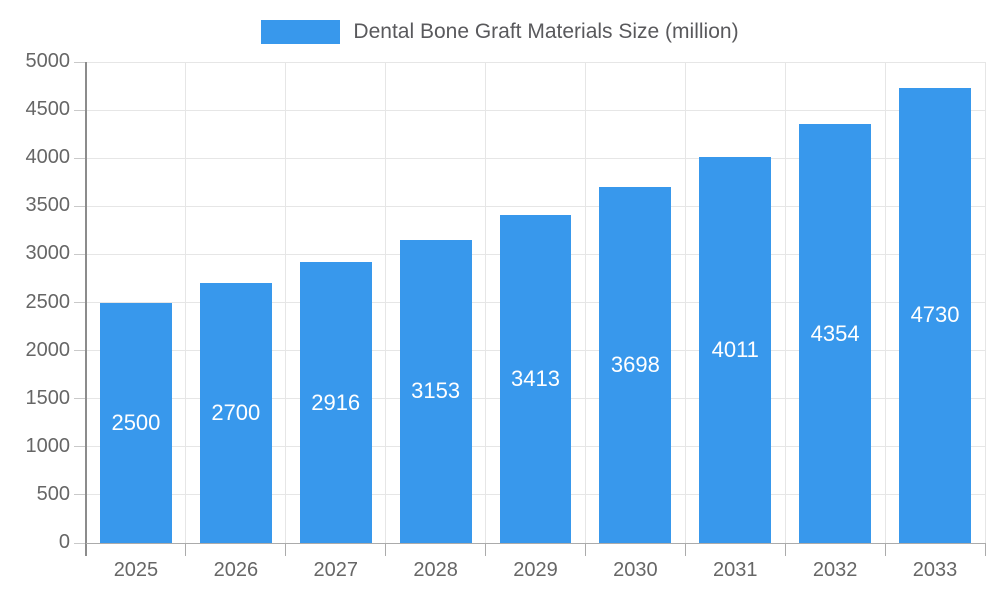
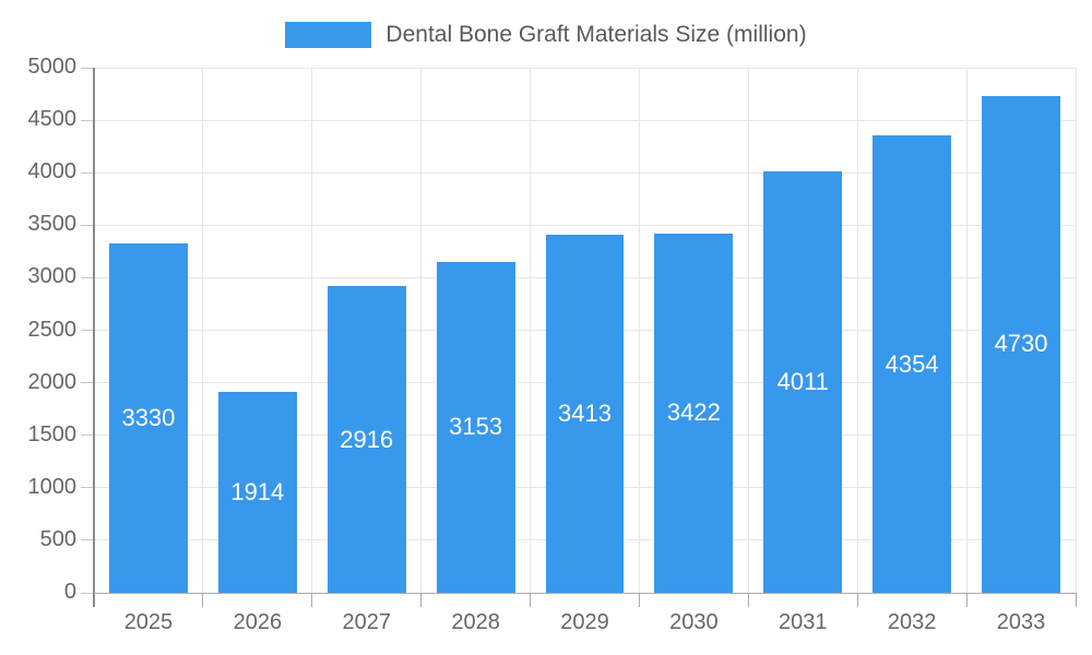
2025: 2500 -> 3330
2026: 2700 -> 1914
2030: 3698 -> 3422
